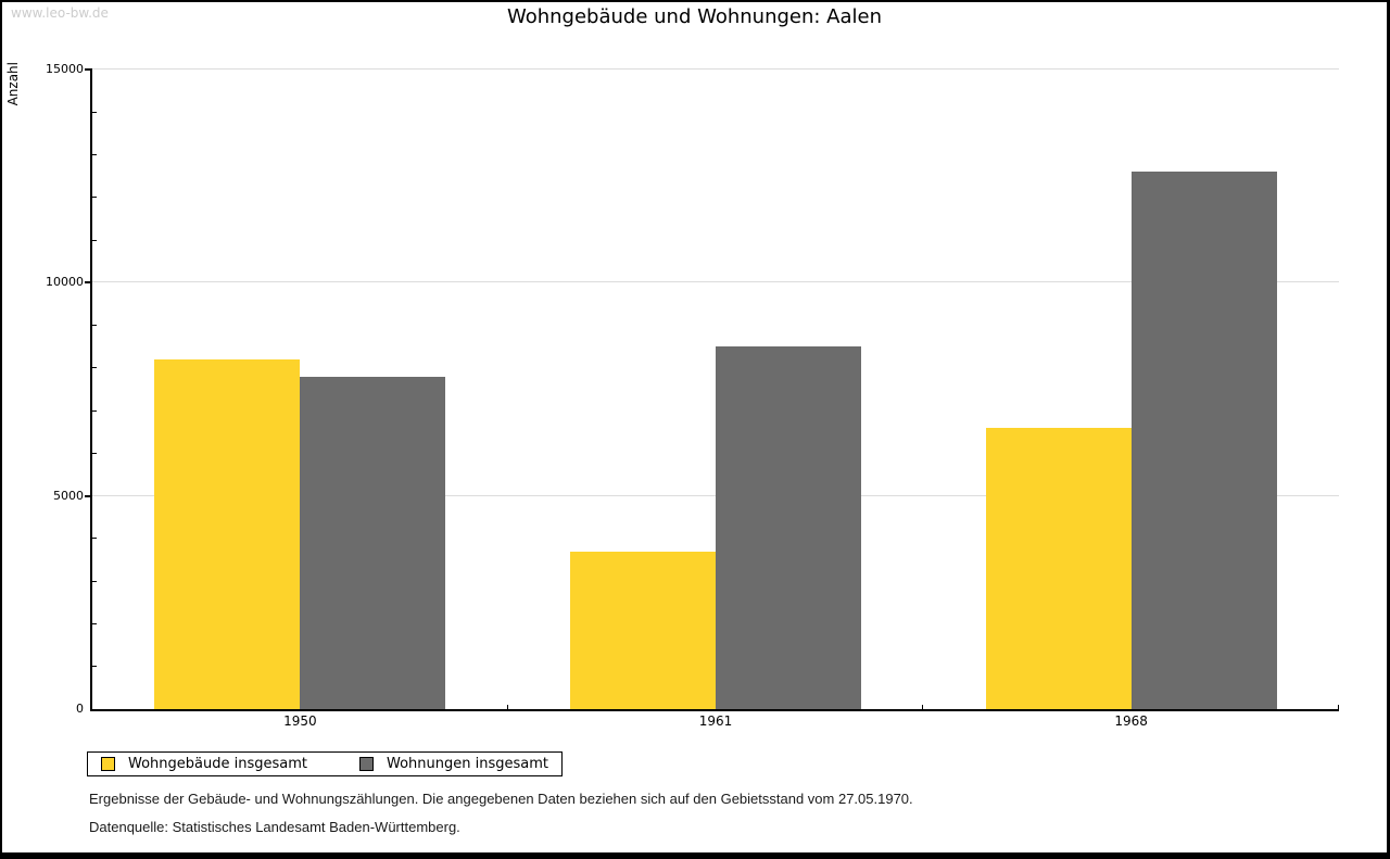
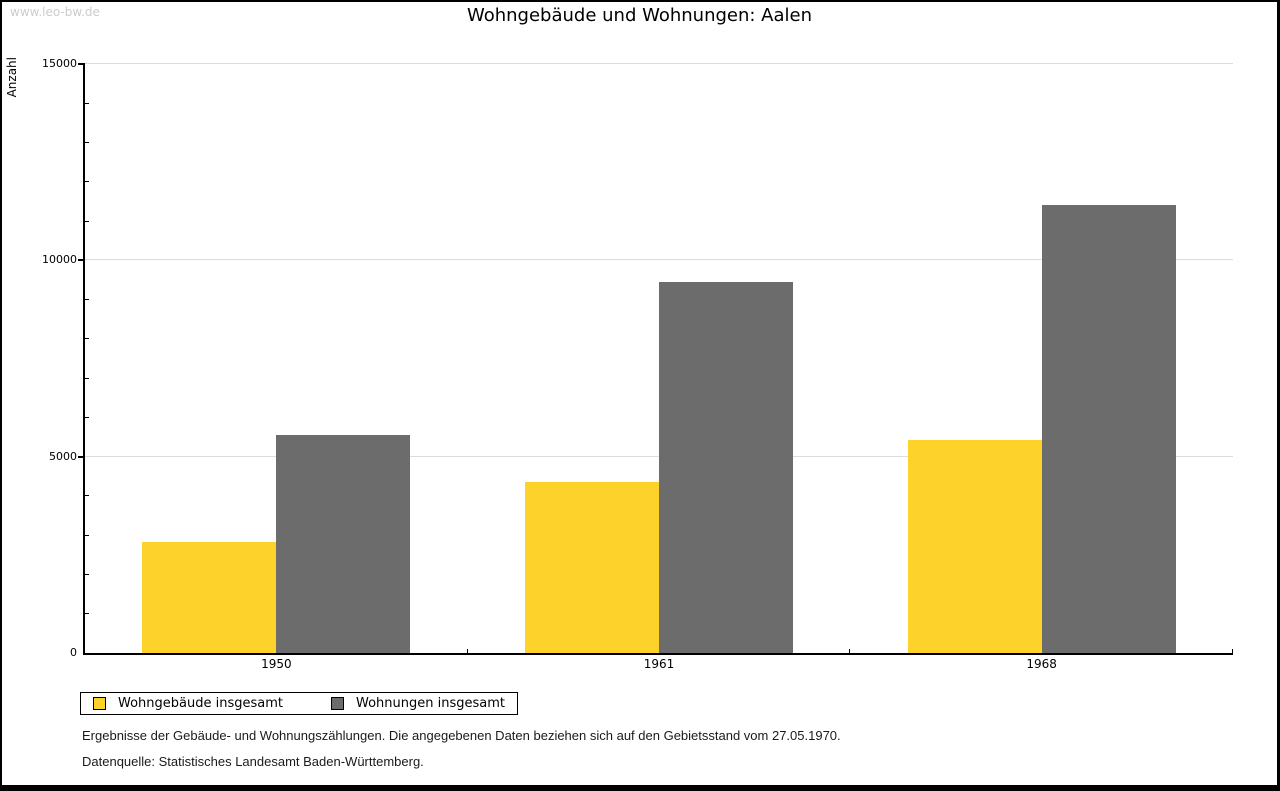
Wohngebäude insgesamt/1950: 8200 -> 2800
Wohnungen insgesamt/1950: 7800 -> 5600
Wohngebäude insgesamt/1961: 3700 -> 4400
Wohnungen insgesamt/1961: 8500 -> 9400
Wohngebäude insgesamt/1968: 6600 -> 5400
Wohnungen insgesamt/1968: 12600 -> 11400
